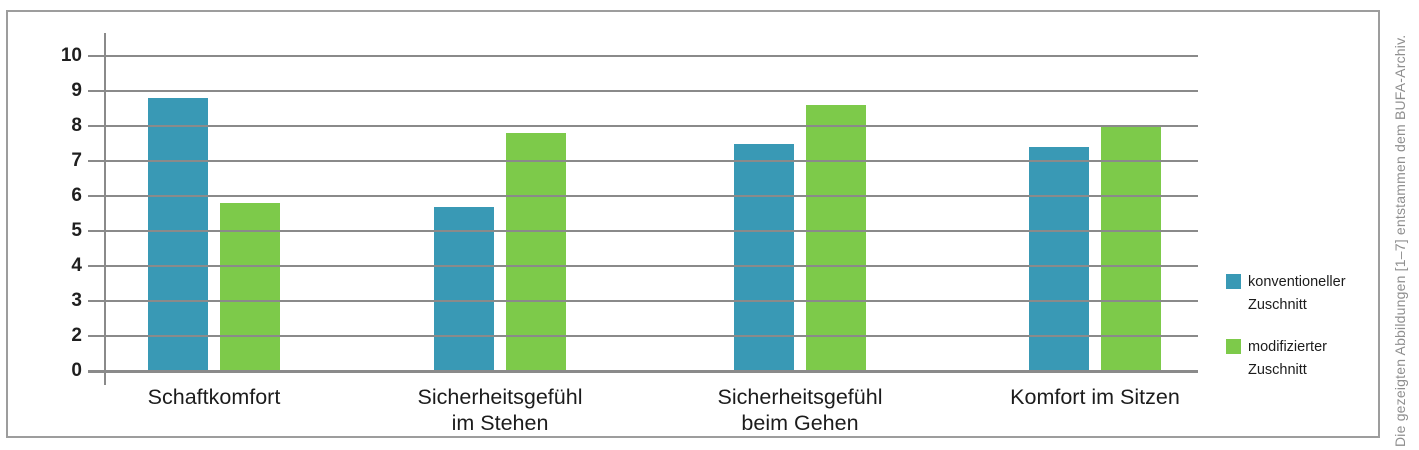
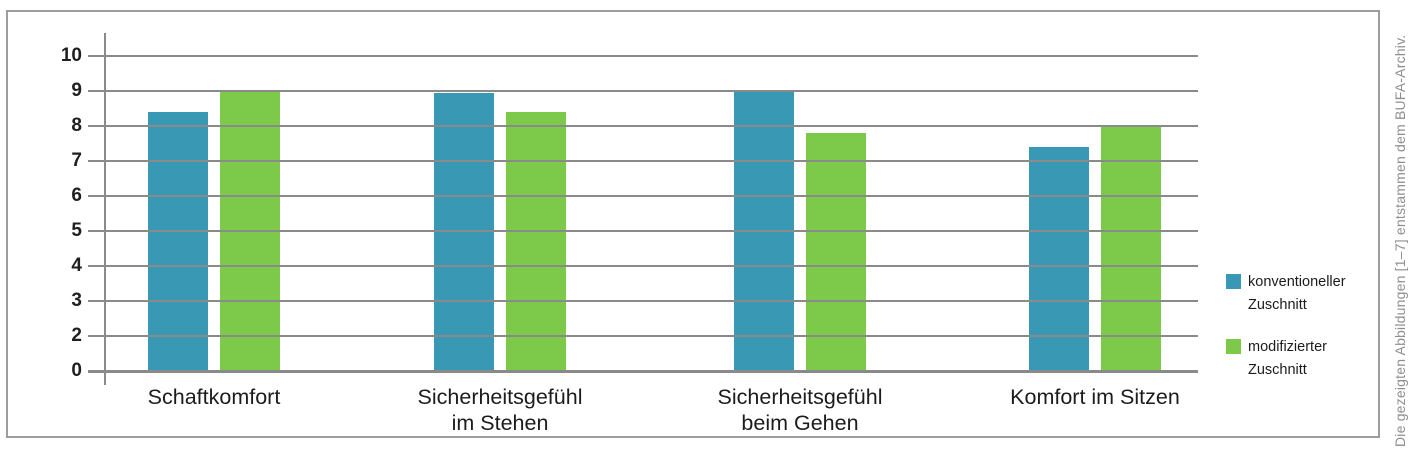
konventioneller Zuschnitt/Schaftkomfort: 8.8 -> 8.4
modifizierter Zuschnitt/Schaftkomfort: 5.8 -> 9.0
konventioneller Zuschnitt/Sicherheitsgefühl im Stehen: 5.7 -> 8.9
modifizierter Zuschnitt/Sicherheitsgefühl im Stehen: 7.8 -> 8.4
konventioneller Zuschnitt/Sicherheitsgefühl beim Gehen: 7.5 -> 9.0
modifizierter Zuschnitt/Sicherheitsgefühl beim Gehen: 8.6 -> 7.8
